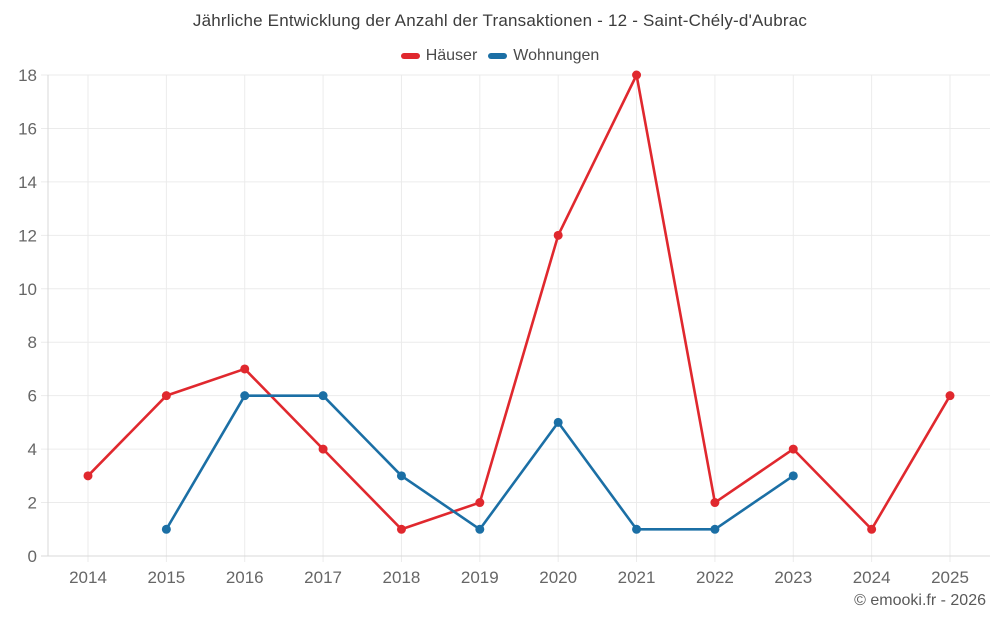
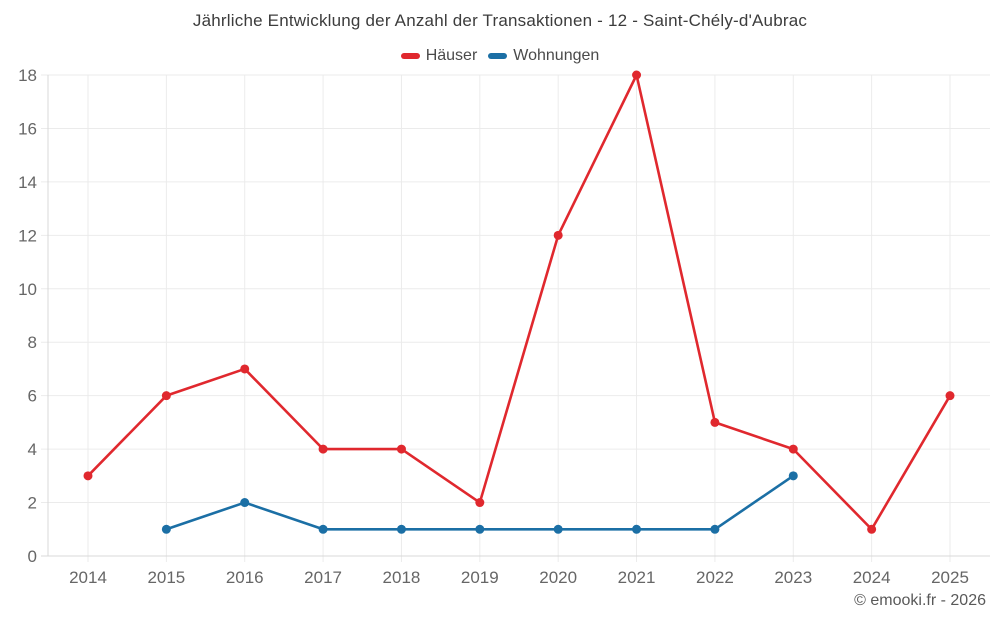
Wohnungen/2016: 6 -> 2
Wohnungen/2017: 6 -> 1
Häuser/2018: 1 -> 4
Wohnungen/2018: 3 -> 1
Wohnungen/2020: 5 -> 1
Häuser/2022: 2 -> 5
